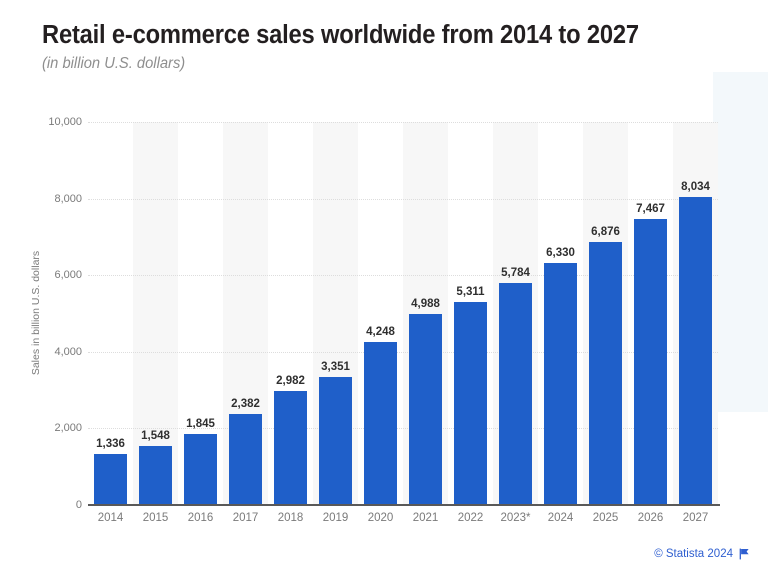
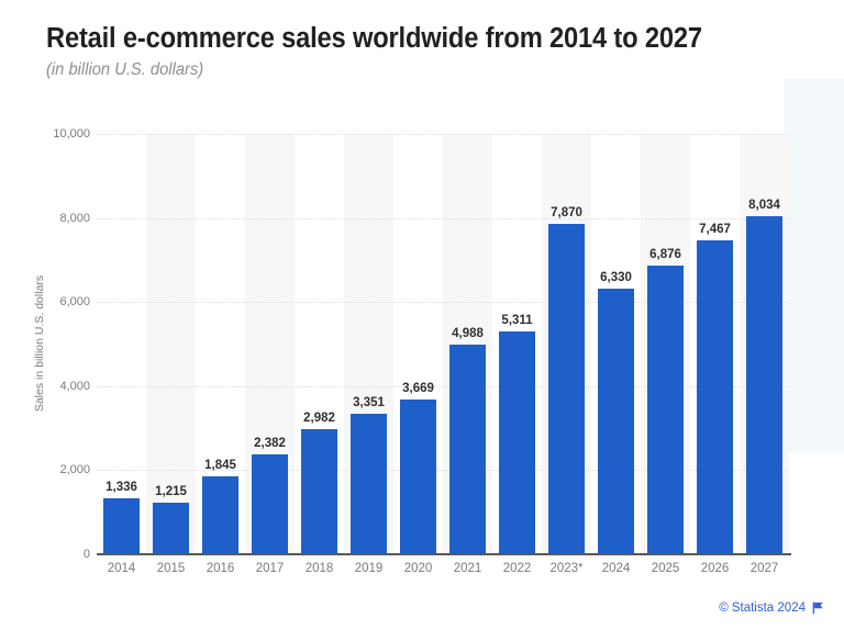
2015: 1,548 -> 1,215
2020: 4,248 -> 3,669
2023*: 5,784 -> 7,870
